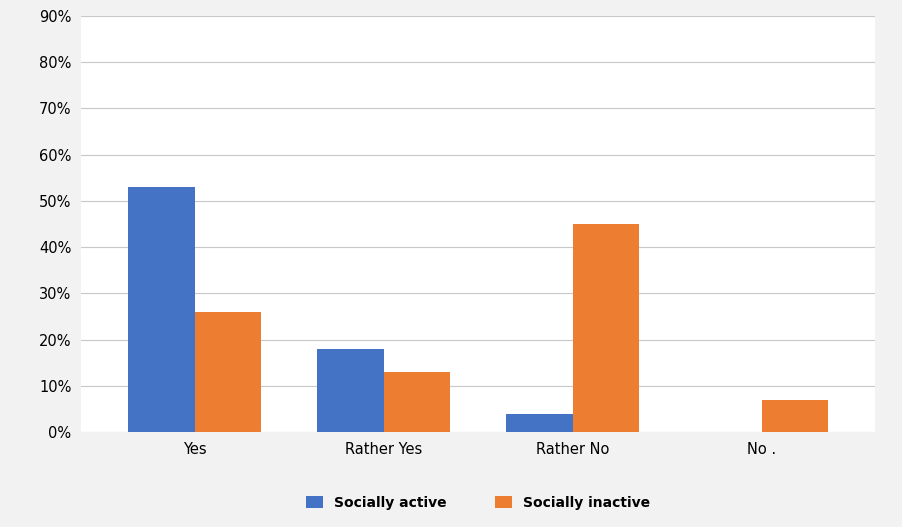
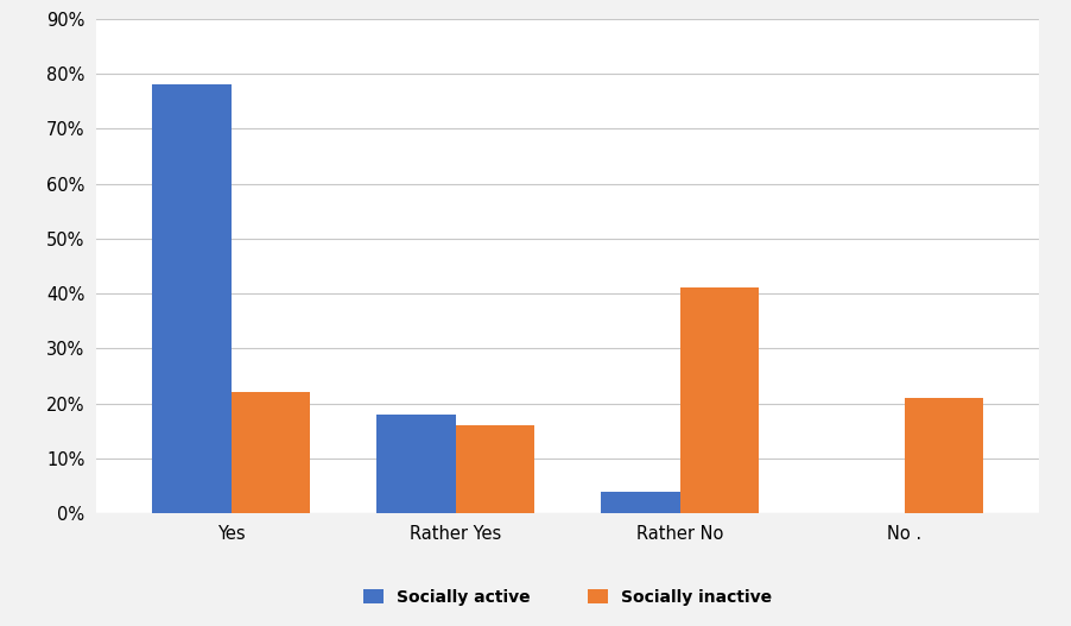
Socially active/Yes: 53% -> 78%
Socially inactive/Yes: 26% -> 22%
Socially inactive/Rather Yes: 13% -> 16%
Socially inactive/Rather No: 45% -> 41%
Socially inactive/No .: 7% -> 21%
